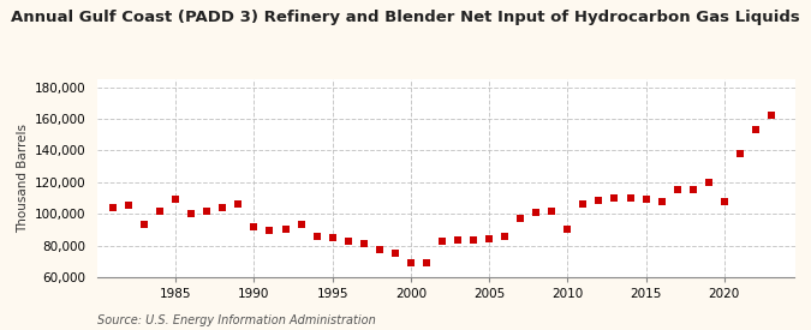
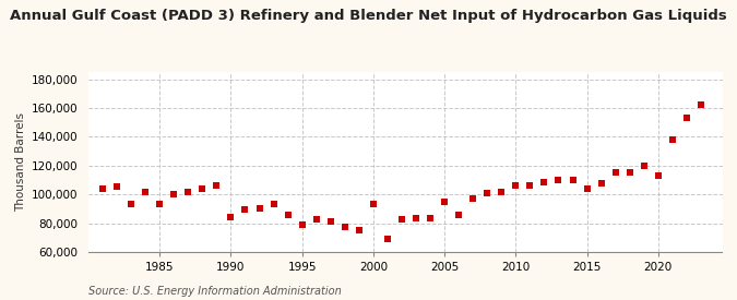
1985: 110,000 -> 93,000
1990: 92,000 -> 84,000
1995: 85,000 -> 79,000
2000: 69,000 -> 93,000
2005: 84,000 -> 95,000
2010: 90,000 -> 106,000
2015: 110,000 -> 104,000
2020: 108,000 -> 113,000
